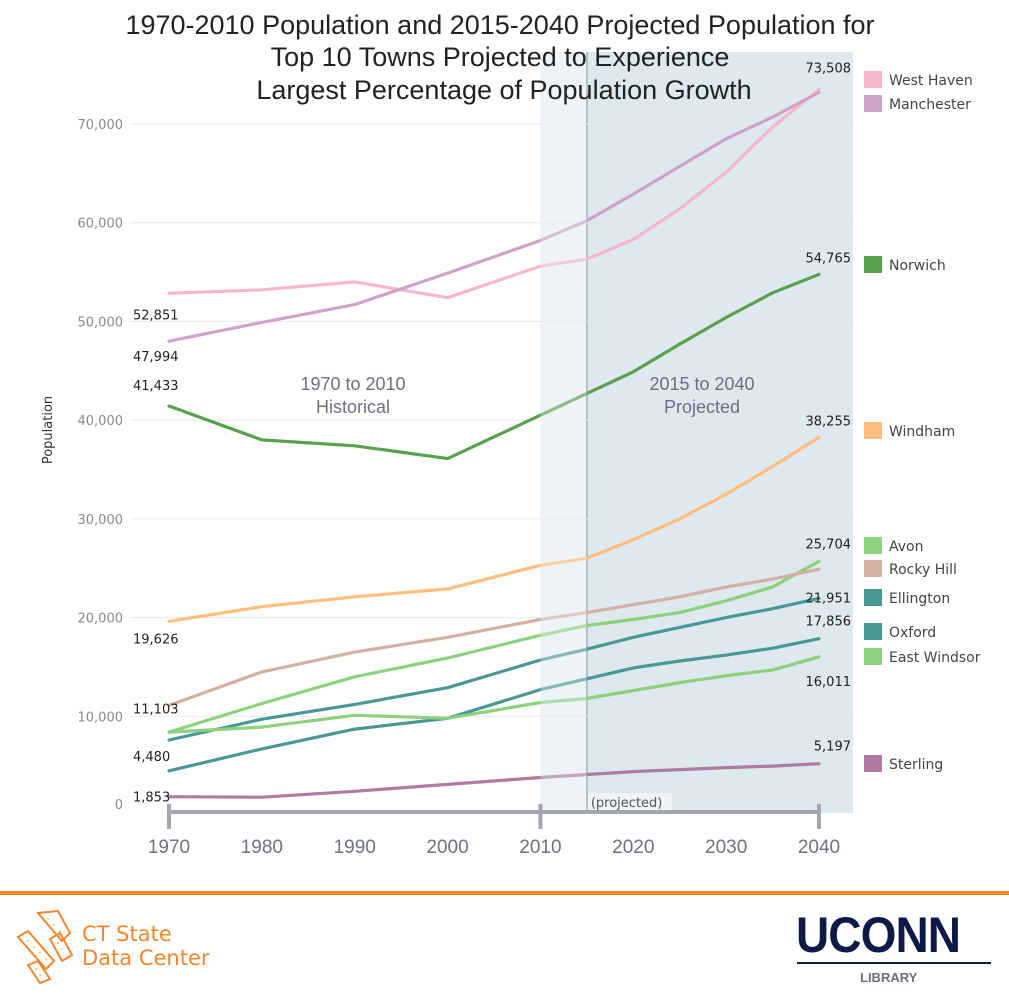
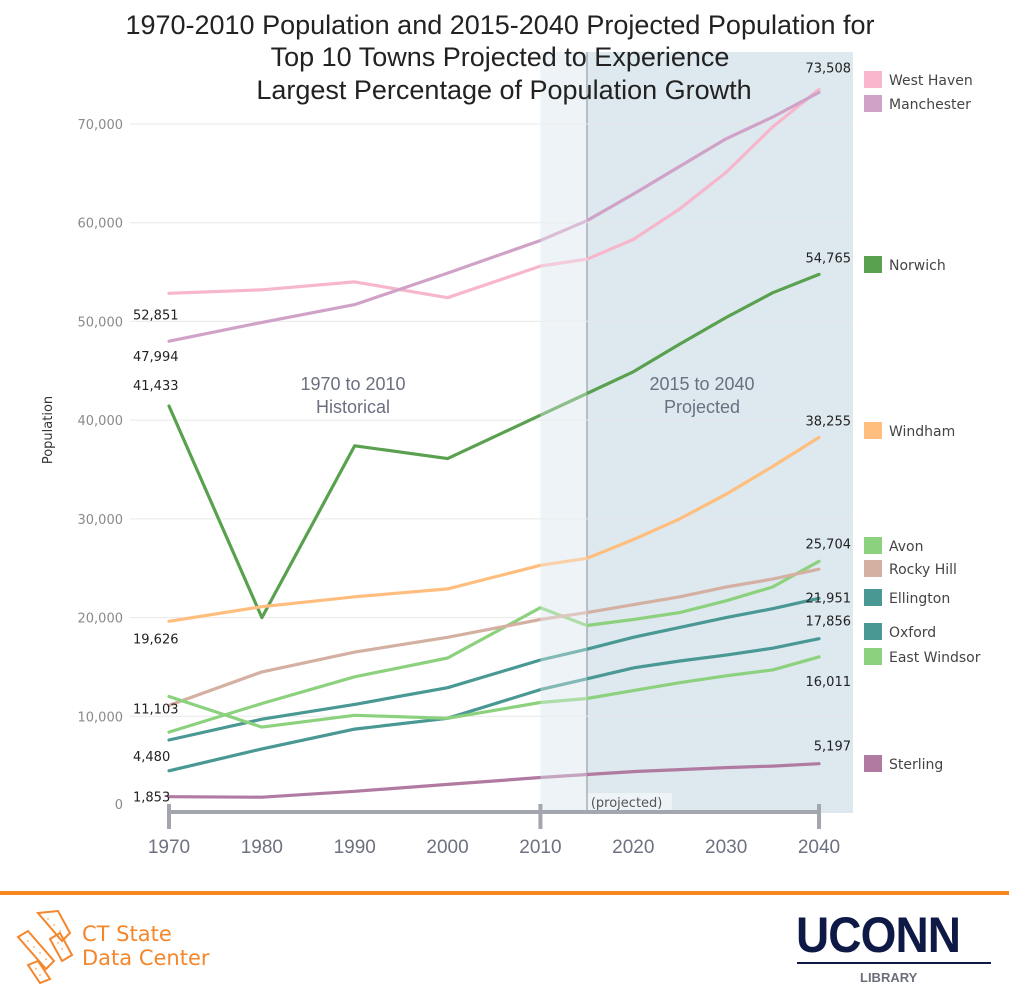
East Windsor/1970: 8000 -> 12000
Norwich/1980: 38000 -> 20000
Avon/2010: 18000 -> 21000
